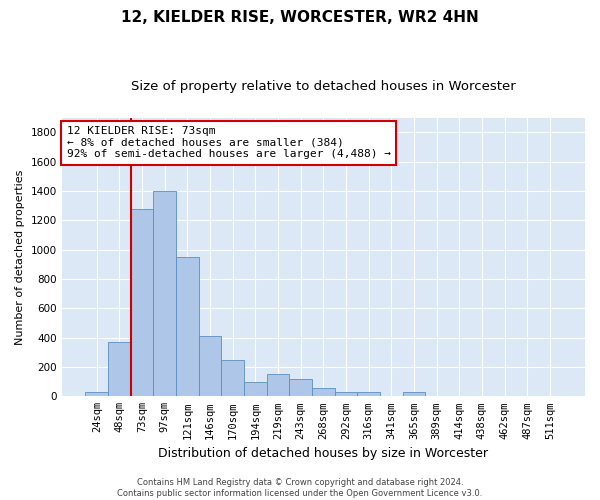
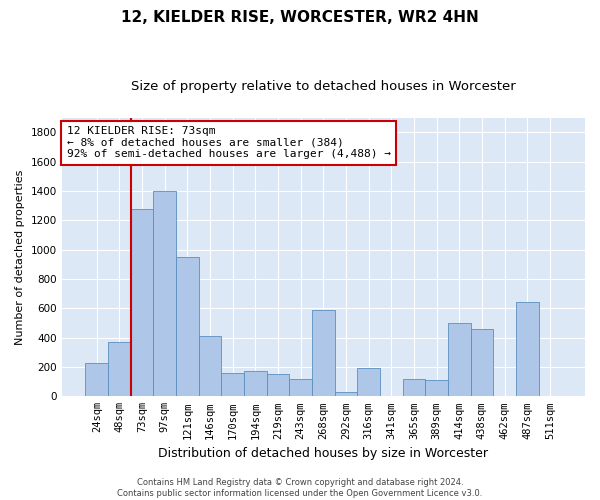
24sqm: 30 -> 230
170sqm: 250 -> 160
194sqm: 100 -> 170
268sqm: 60 -> 590
316sqm: 30 -> 190
365sqm: 30 -> 120
389sqm: 0 -> 110
414sqm: 0 -> 500
438sqm: 0 -> 460
487sqm: 0 -> 640
